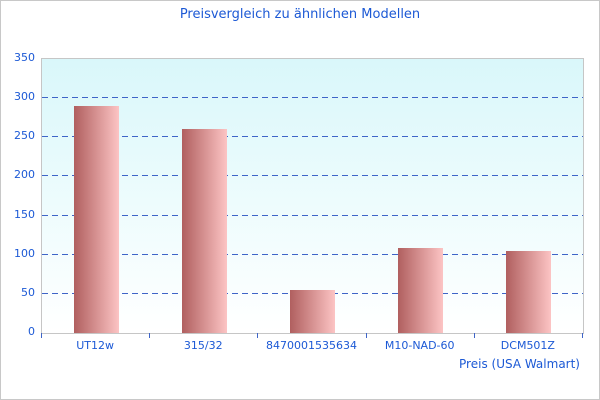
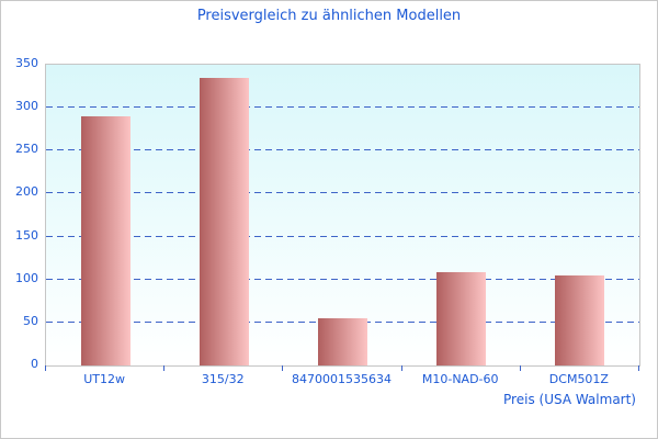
315/32: 260 -> 340
